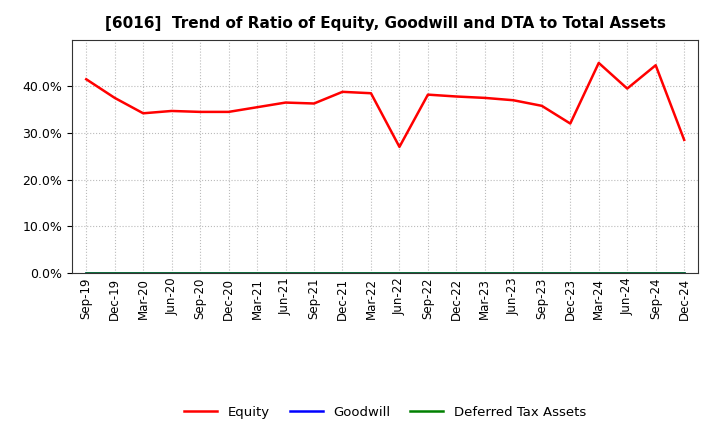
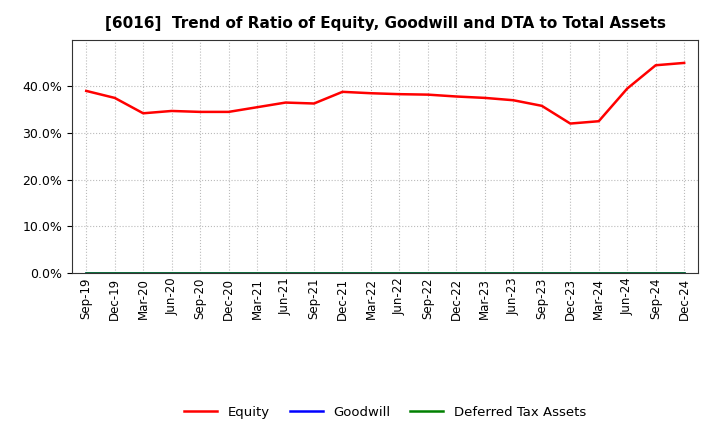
Equity/Sep-19: 41.5% -> 39.0%
Equity/Jun-22: 27.0% -> 38.3%
Equity/Mar-24: 45.0% -> 32.5%
Equity/Dec-24: 28.5% -> 45.0%
